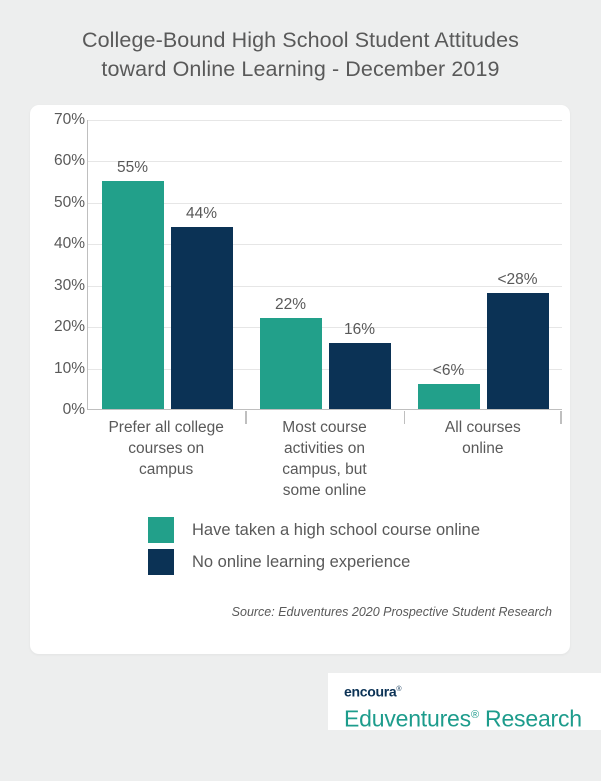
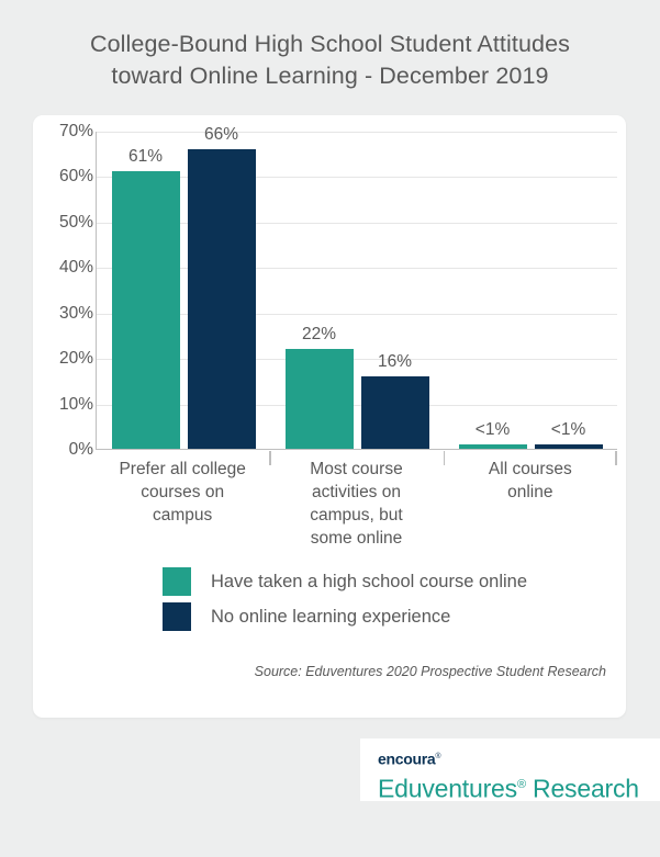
Have taken a high school course online/Prefer all college courses on campus: 55% -> 61%
No online learning experience/Prefer all college courses on campus: 44% -> 66%
Have taken a high school course online/All courses online: 6 -> 1
No online learning experience/All courses online: 28 -> 1
